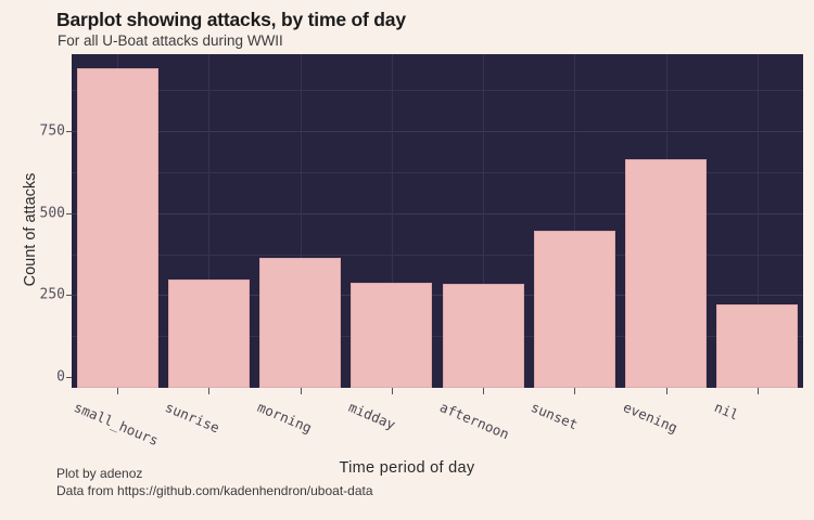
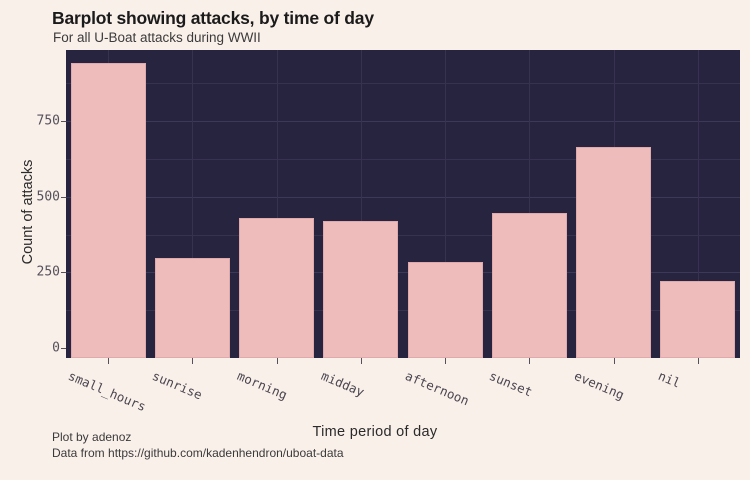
morning: 360 -> 430
midday: 290 -> 420
